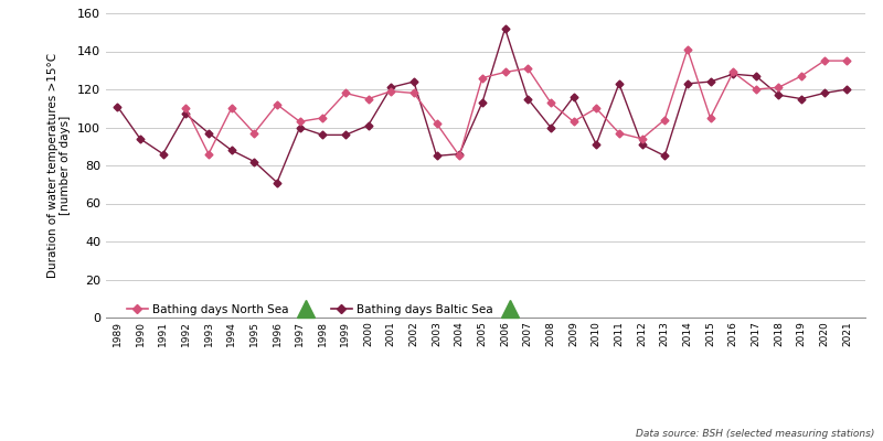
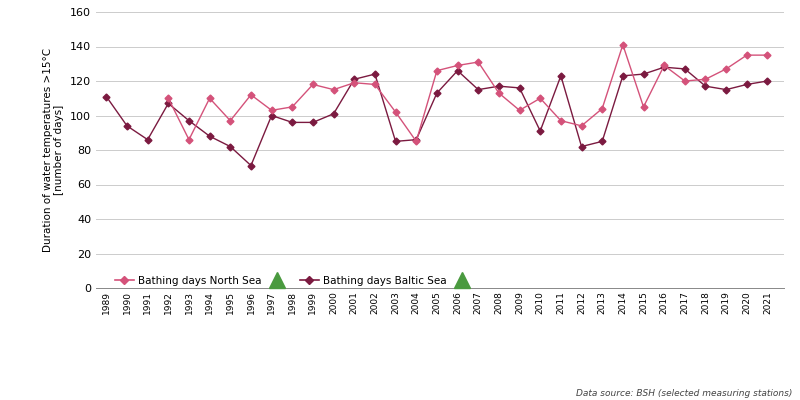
Bathing days Baltic Sea/2006: 152 -> 126
Bathing days Baltic Sea/2008: 100 -> 117
Bathing days Baltic Sea/2012: 91 -> 82
